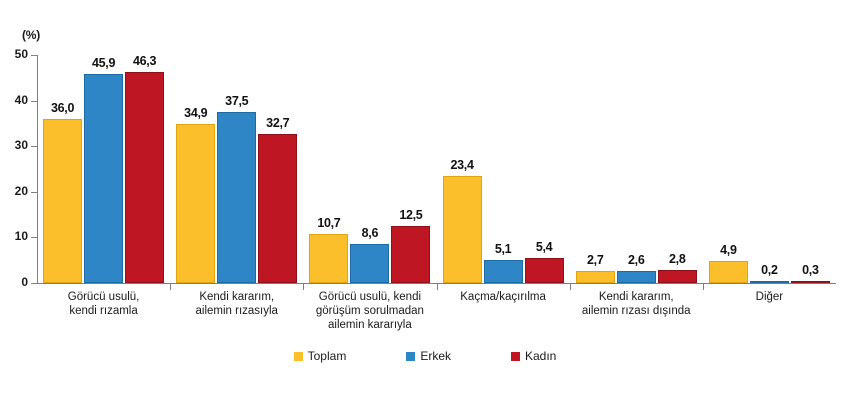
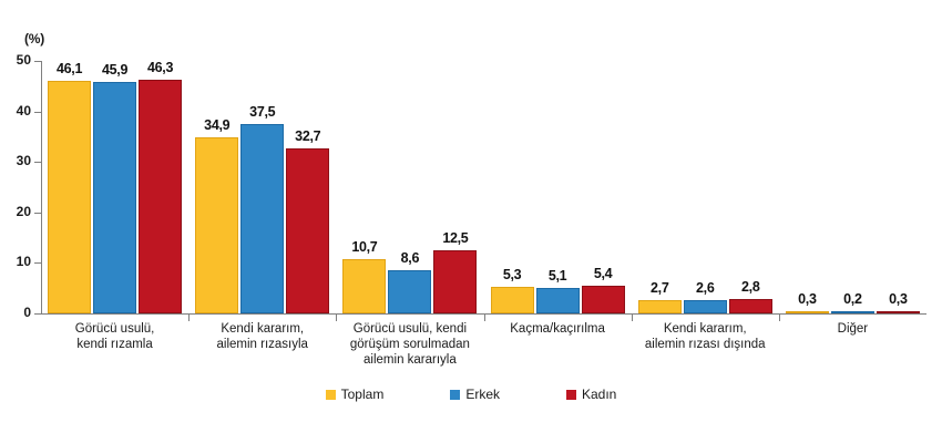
Toplam/Görücü usulü, kendi rızamla: 36,0 -> 46,1
Toplam/Kaçma/kaçırılma: 23,4 -> 5,3
Toplam/Diğer: 4,9 -> 0,3
